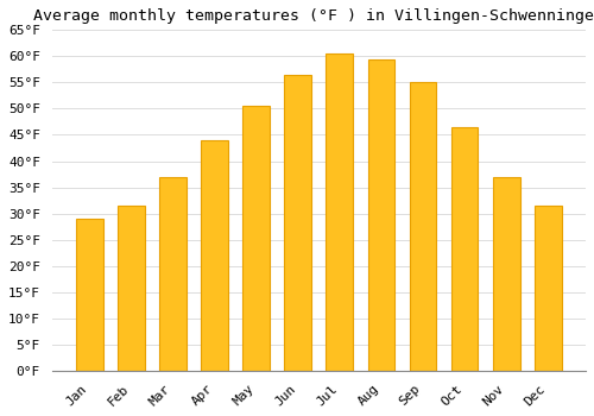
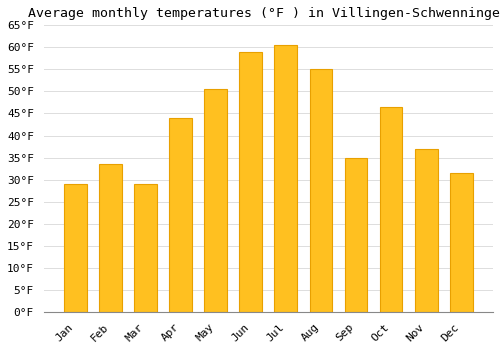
Feb: 31.5°F -> 33.5°F
Mar: 37.0°F -> 29.0°F
Jun: 56.5°F -> 59.0°F
Aug: 59.5°F -> 55.0°F
Sep: 55.0°F -> 35.0°F
